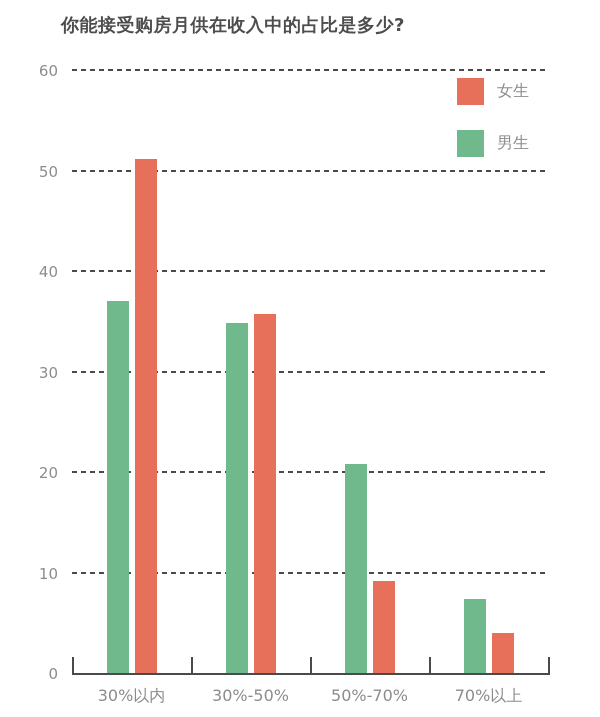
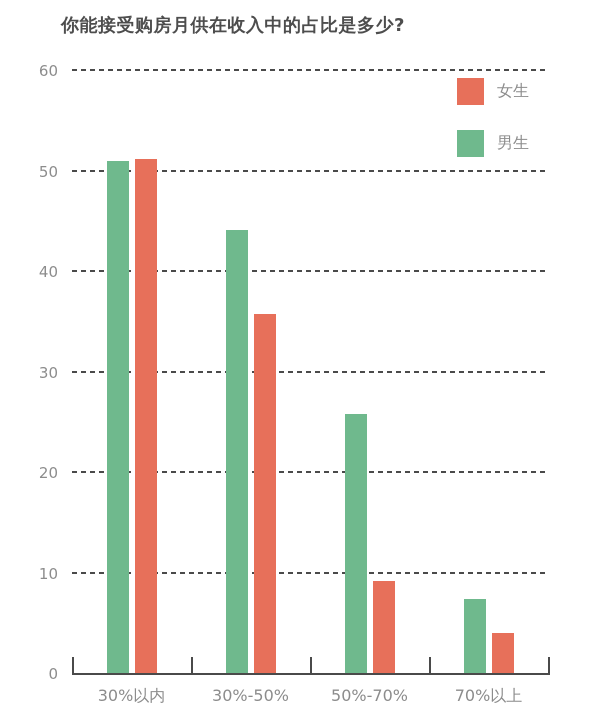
男生/30%以内: 37.0 -> 50.9
男生/30%-50%: 34.8 -> 44.1
男生/50%-70%: 20.8 -> 25.8
